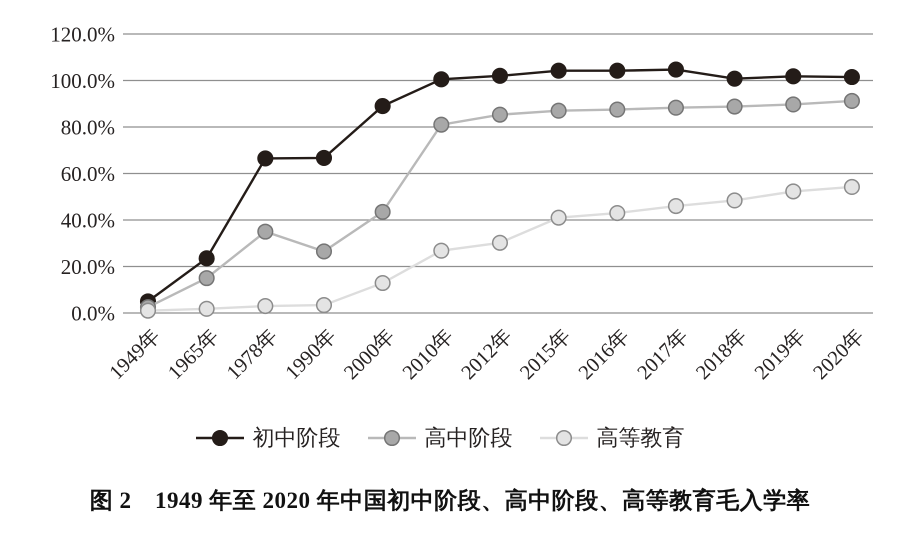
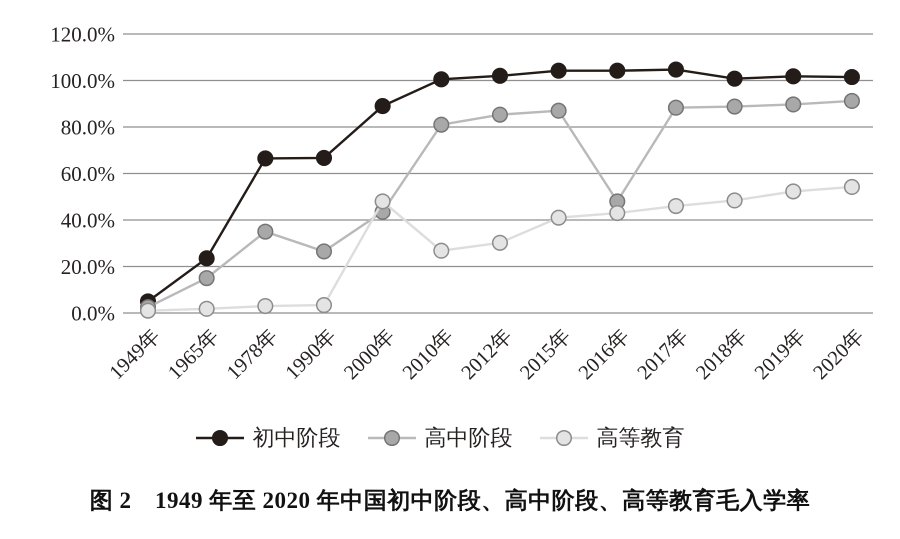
高等教育/2000年: 13% -> 48%
高中阶段/2016年: 88% -> 48%
